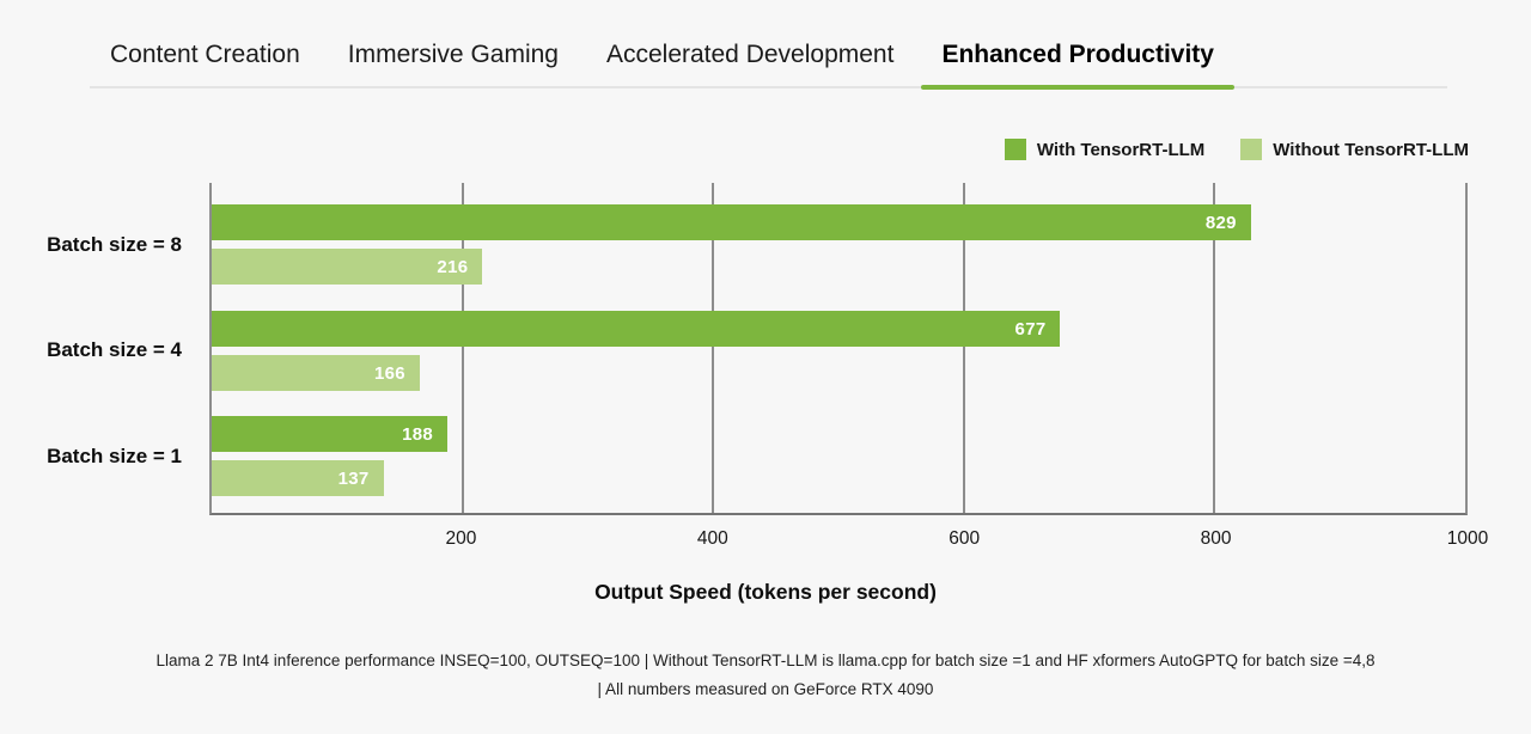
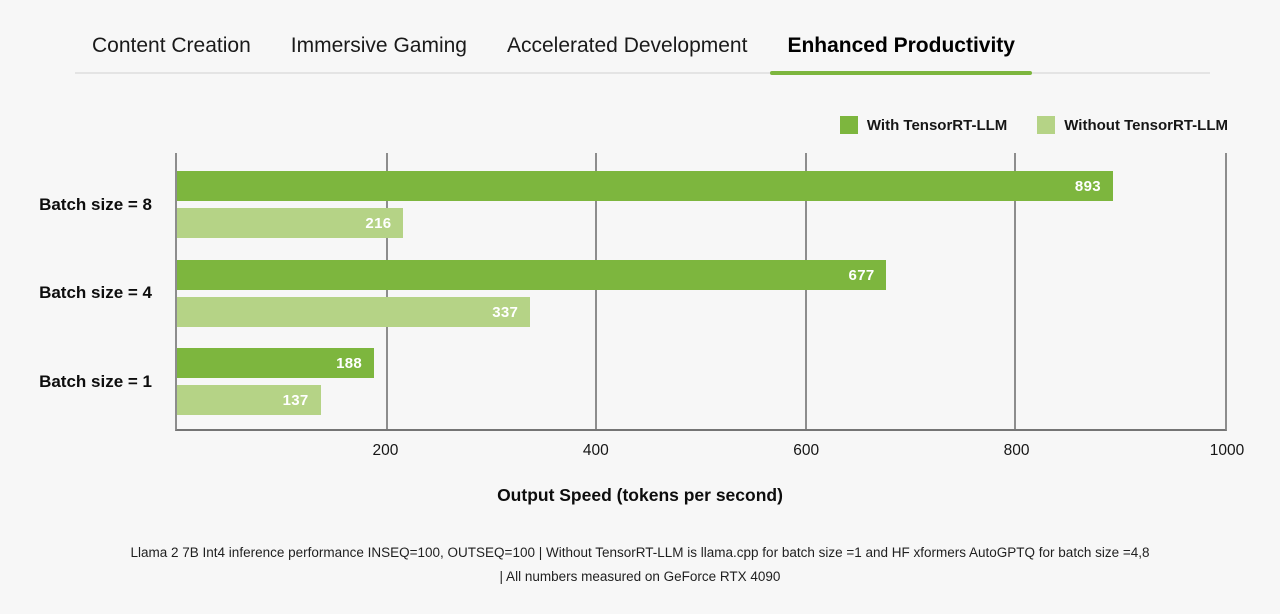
With TensorRT-LLM/Batch size = 8: 829 -> 893
Without TensorRT-LLM/Batch size = 4: 166 -> 337
